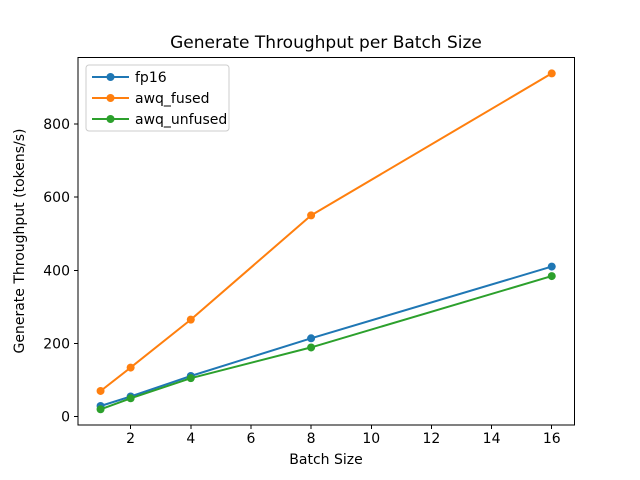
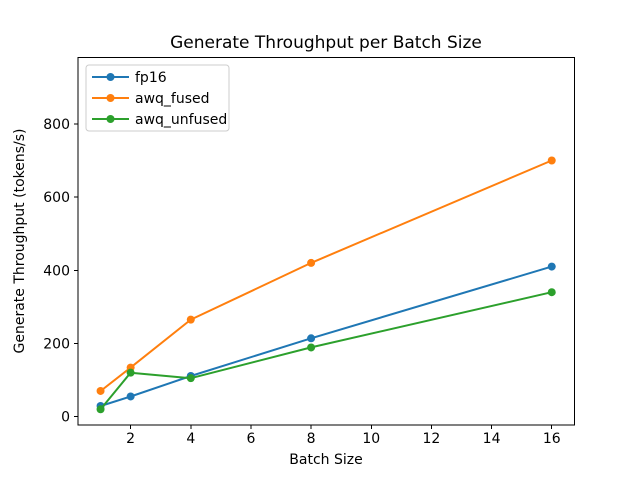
awq_unfused/2: 50 -> 120
awq_fused/8: 550 -> 420
awq_fused/16: 940 -> 700
awq_unfused/16: 380 -> 340
